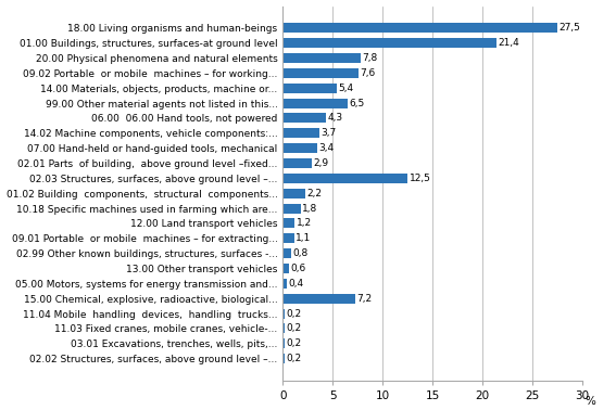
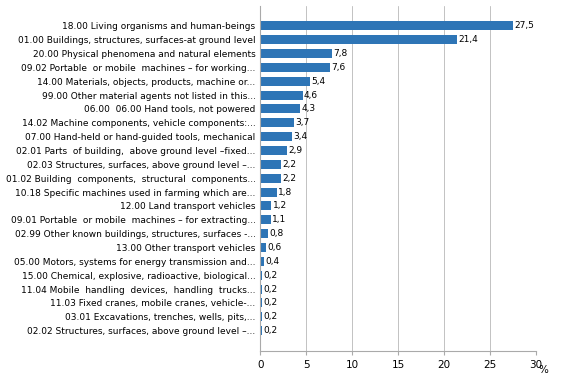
99.00 Other material agents not listed in this...: 6,5 -> 4,6
02.03 Structures, surfaces, above ground level –...: 12,5 -> 2,2
15.00 Chemical, explosive, radioactive, biological...: 7,2 -> 0,2
